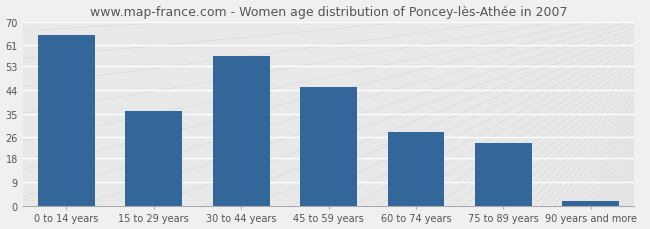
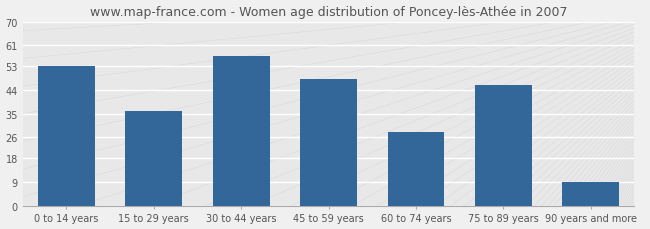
0 to 14 years: 65 -> 53
45 to 59 years: 45 -> 48
75 to 89 years: 24 -> 46
90 years and more: 2 -> 9
